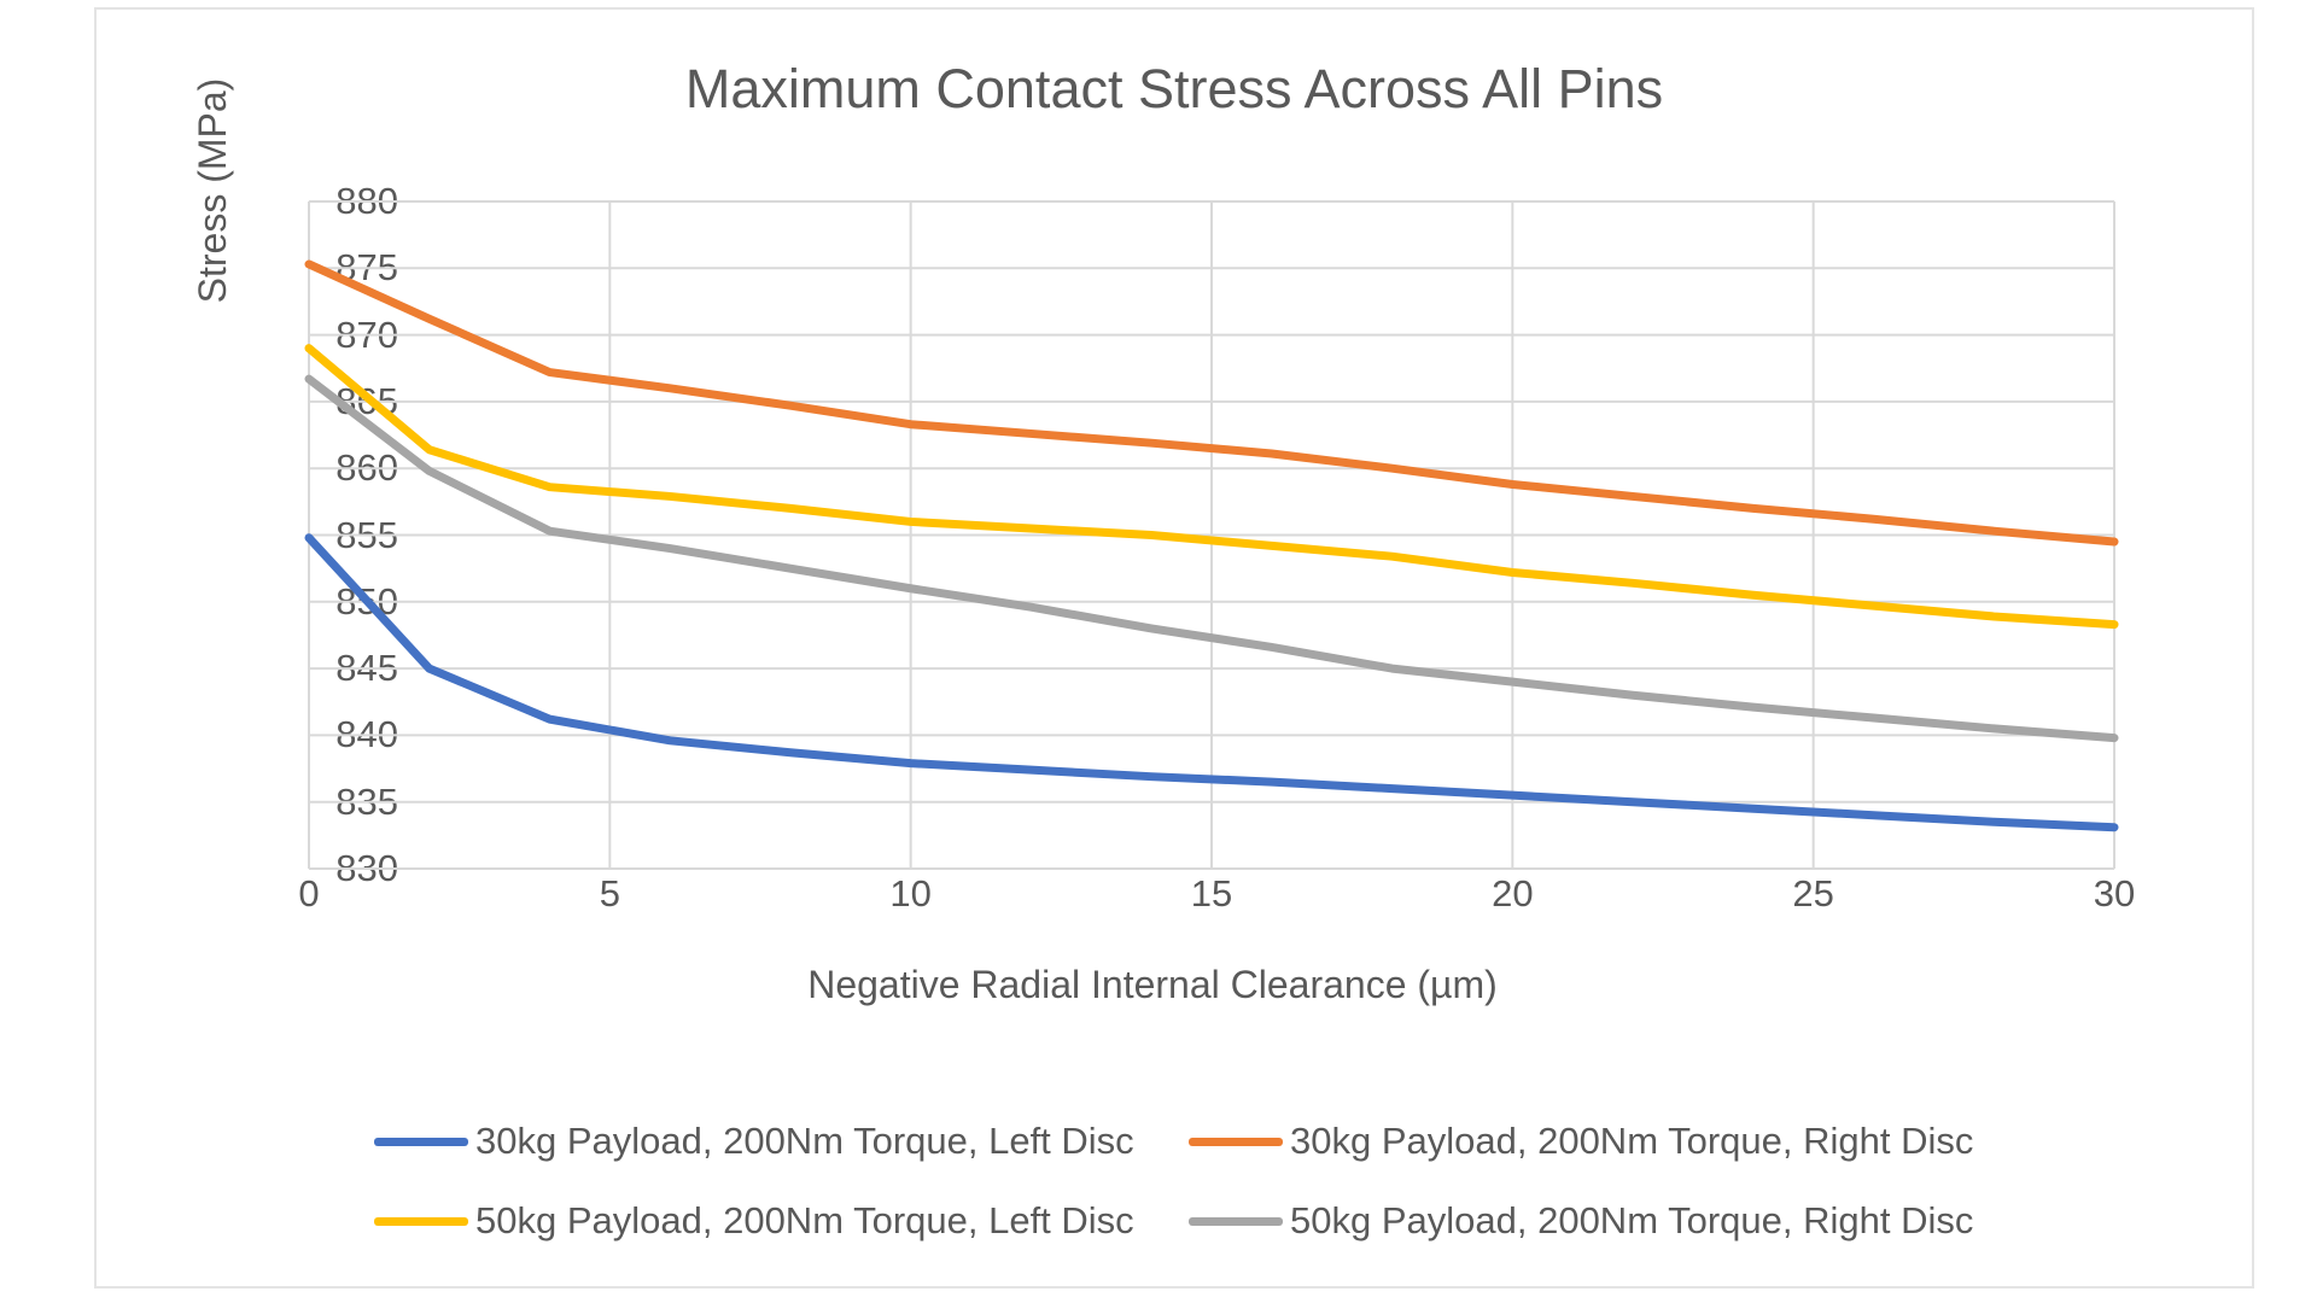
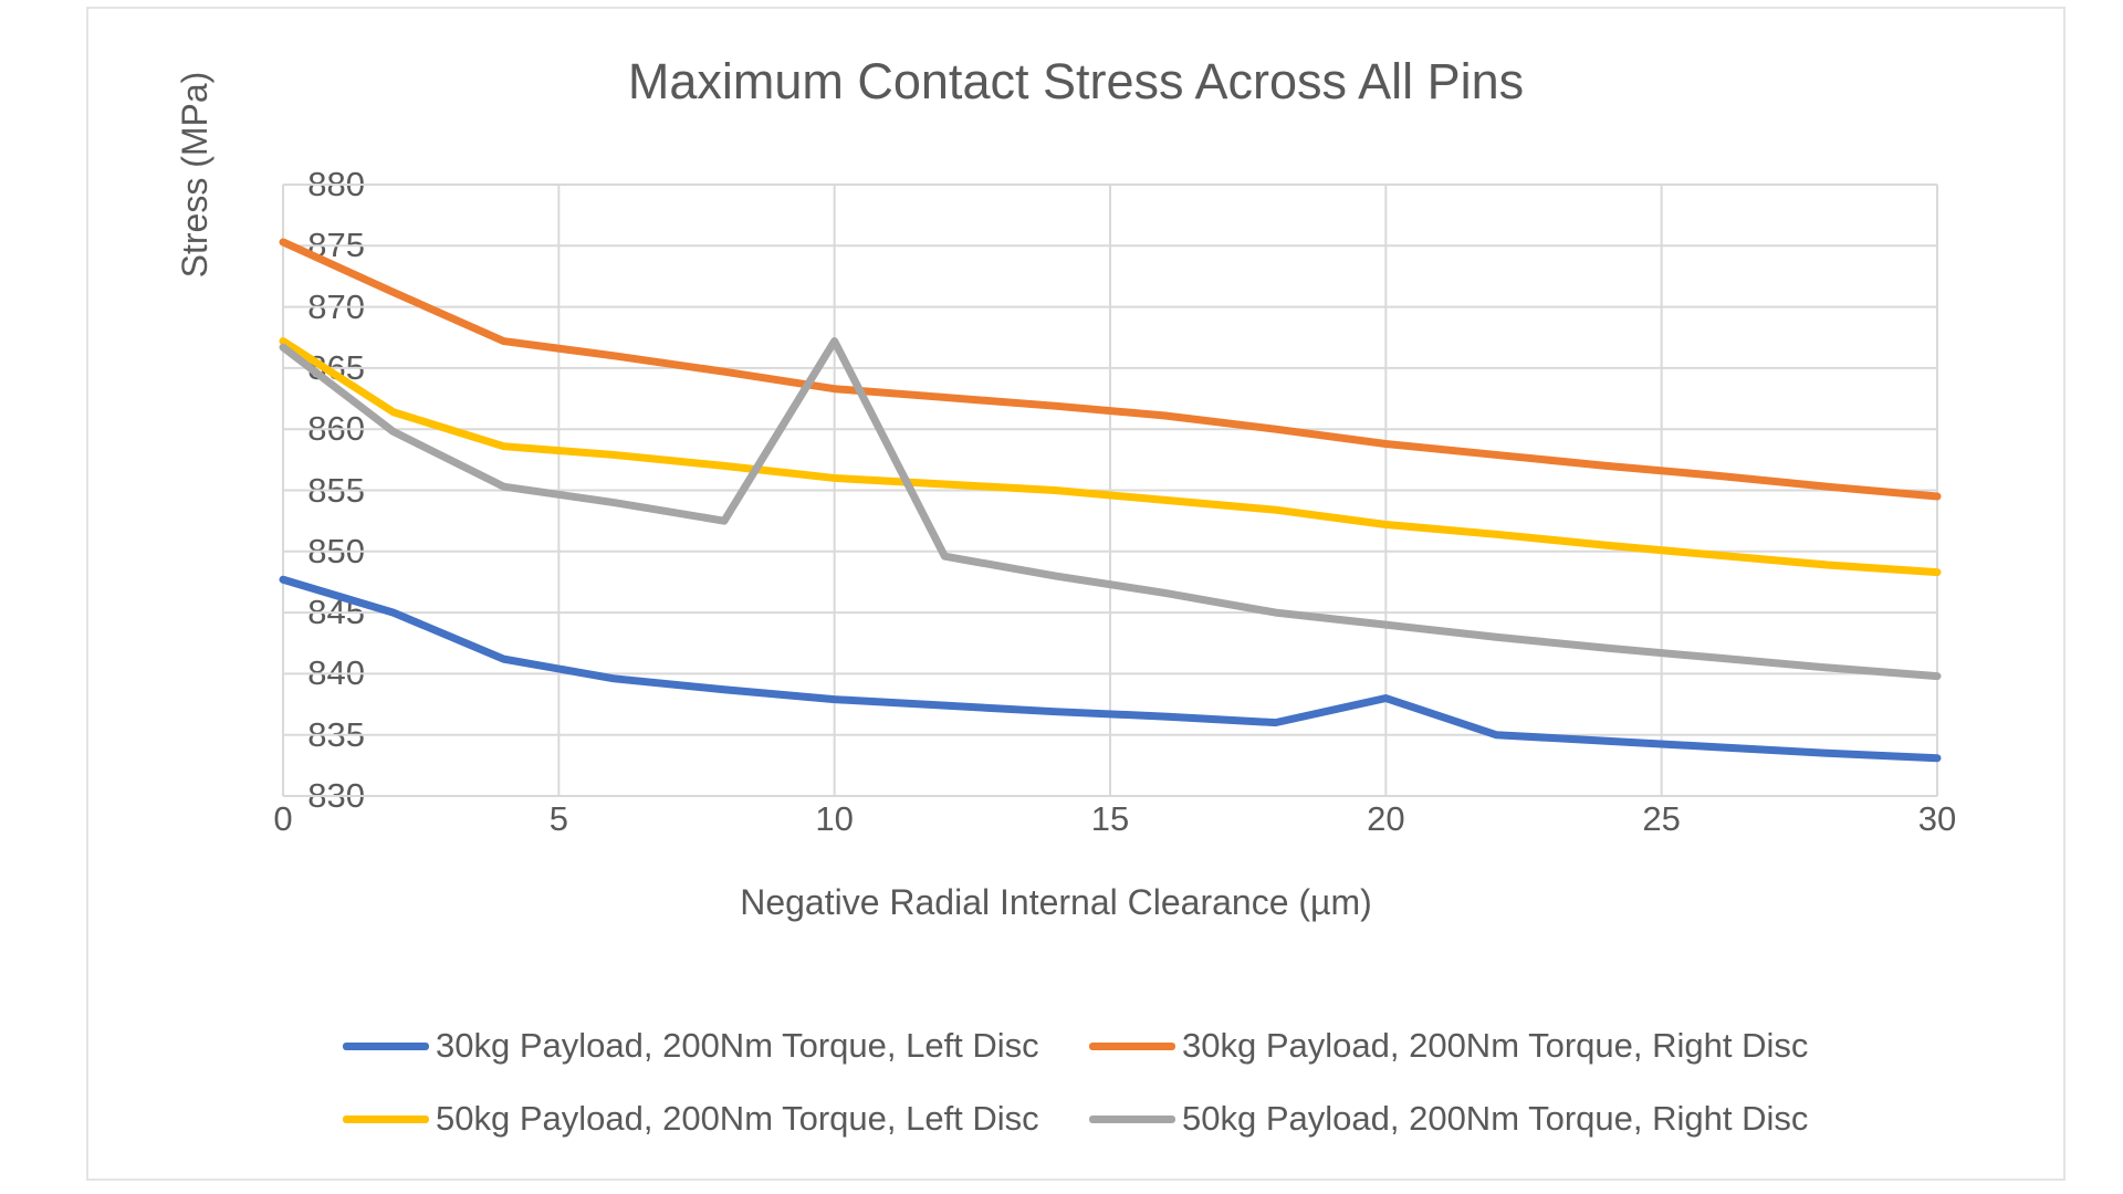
30kg Payload, 200Nm Torque, Left Disc/0: 854.8 -> 847.7
50kg Payload, 200Nm Torque, Left Disc/0: 869.0 -> 867.2
50kg Payload, 200Nm Torque, Right Disc/10: 851.0 -> 867.2
30kg Payload, 200Nm Torque, Left Disc/20: 835.5 -> 838.0
